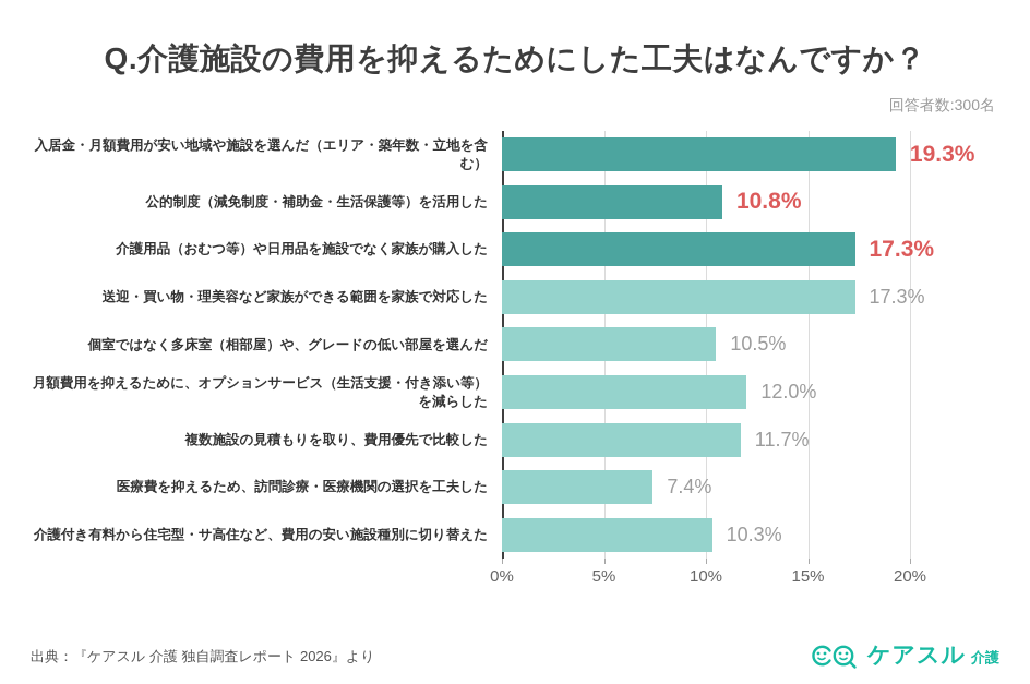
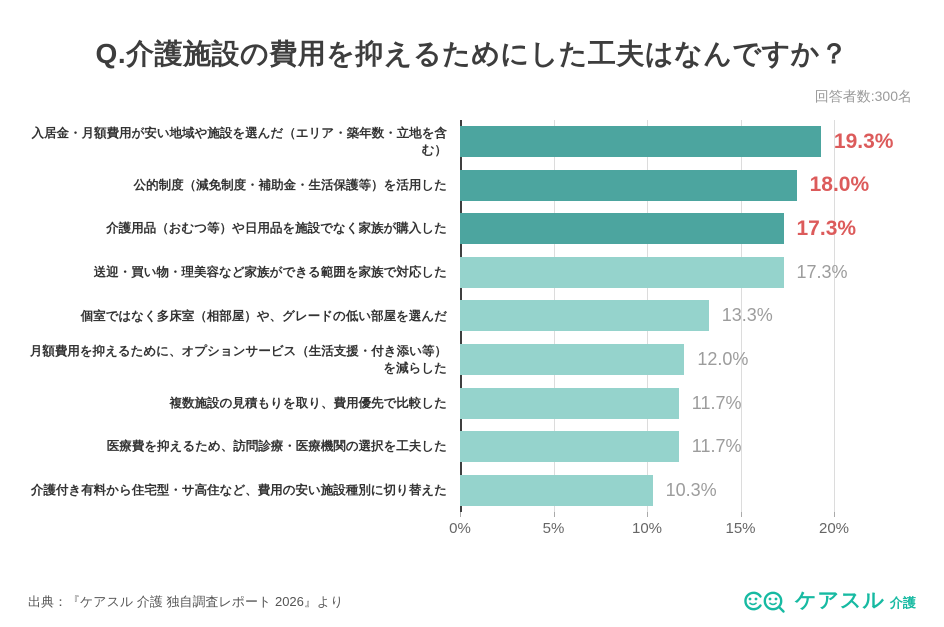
公的制度（減免制度・補助金・生活保護等）を活用した: 10.8% -> 18.0%
個室ではなく多床室（相部屋）や、グレードの低い部屋を選んだ: 10.5% -> 13.3%
医療費を抑えるため、訪問診療・医療機関の選択を工夫した: 7.4% -> 11.7%
